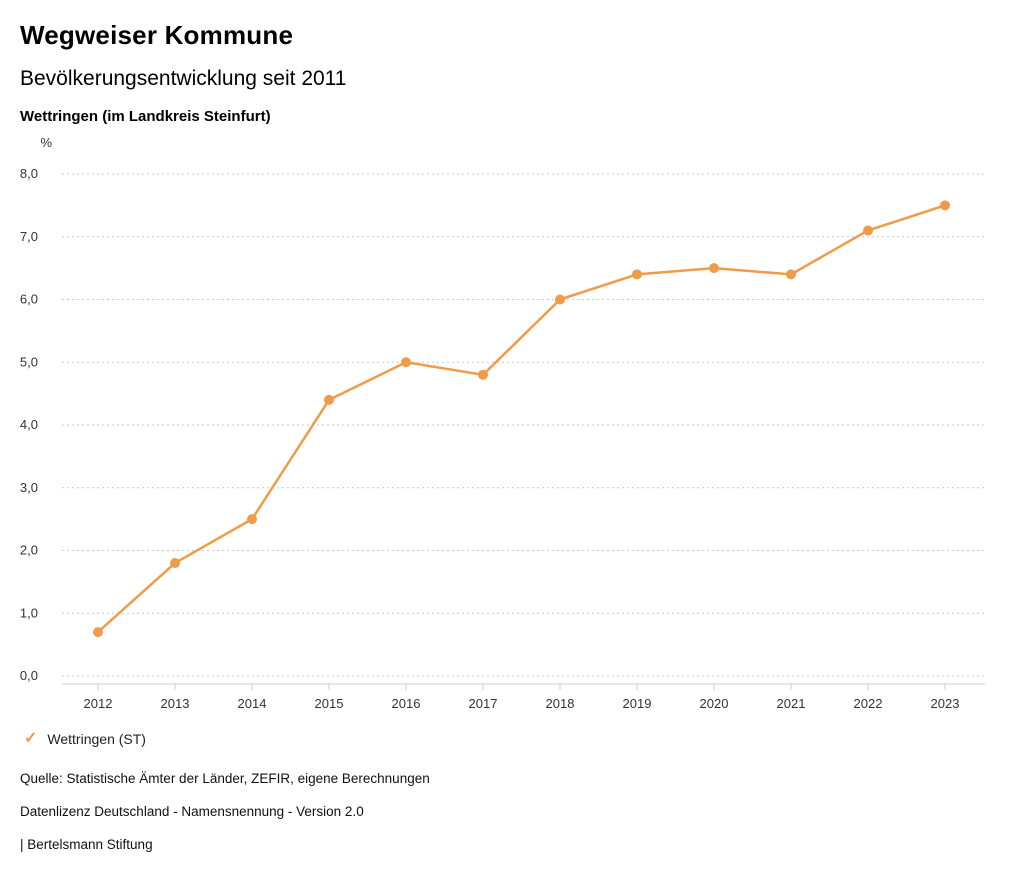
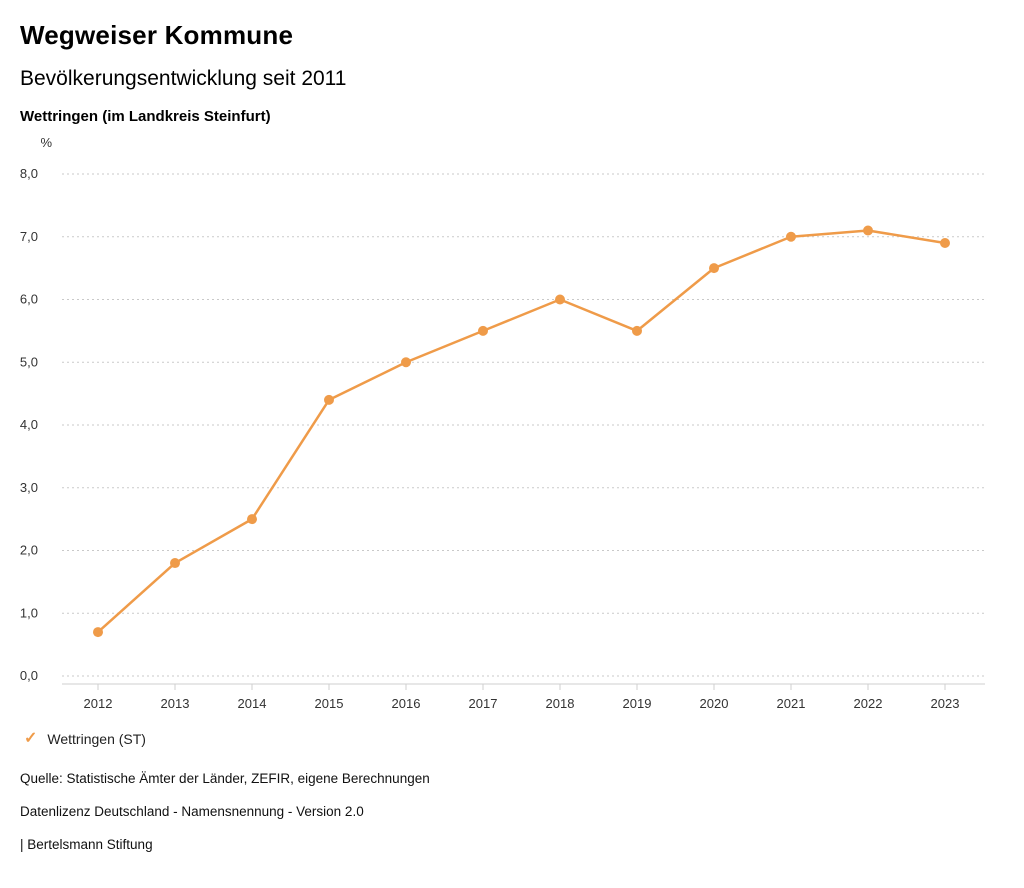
2017: 4,8 -> 5,5
2019: 6,4 -> 5,5
2021: 6,4 -> 7,0
2023: 7,5 -> 6,9
